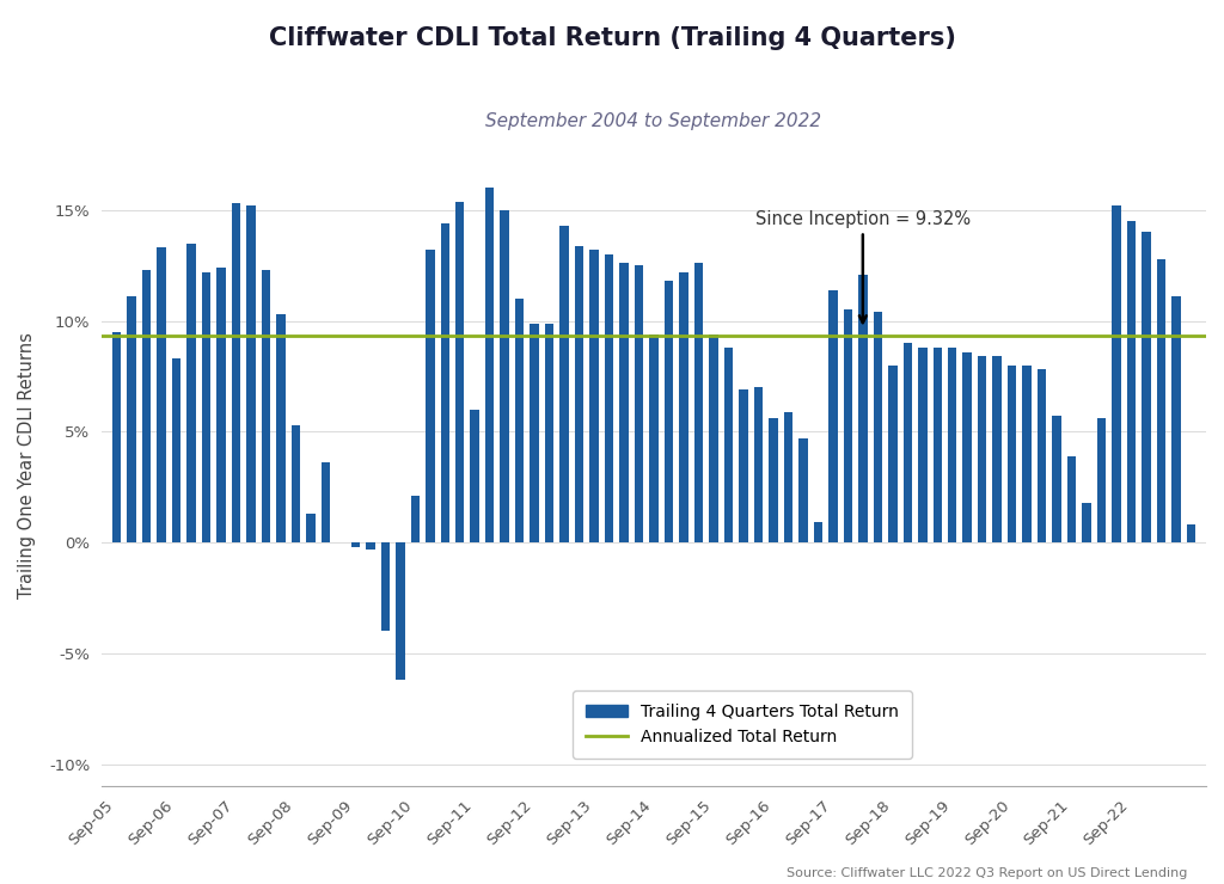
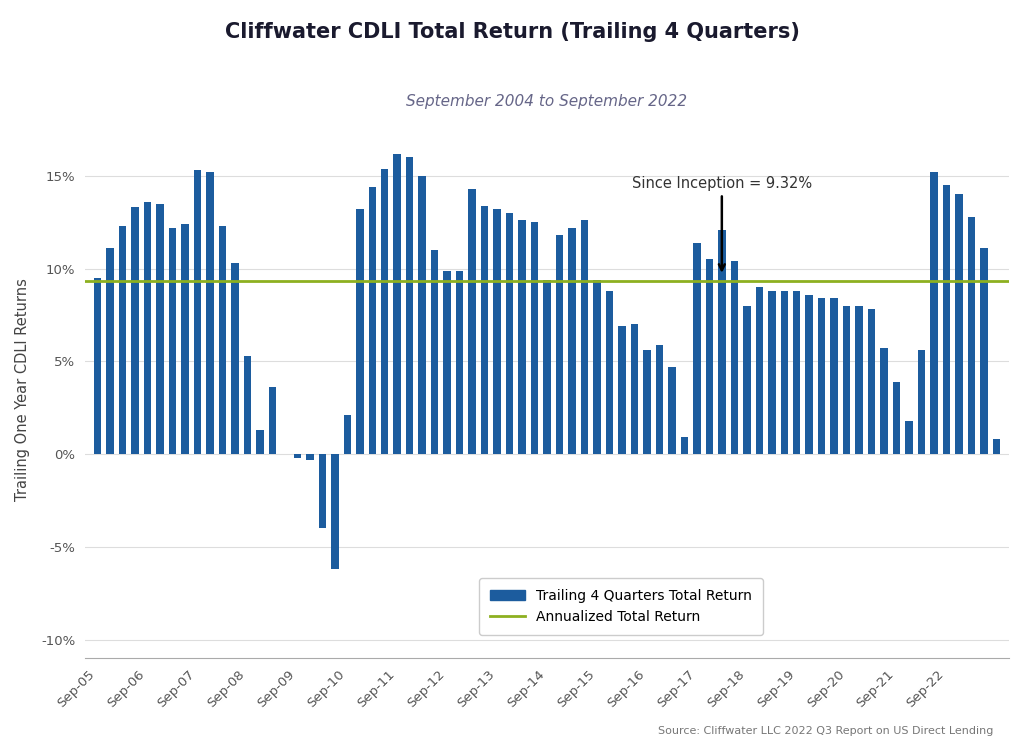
Sep-06: 8.3% -> 13.6%
Sep-11: 6.0% -> 16.2%
